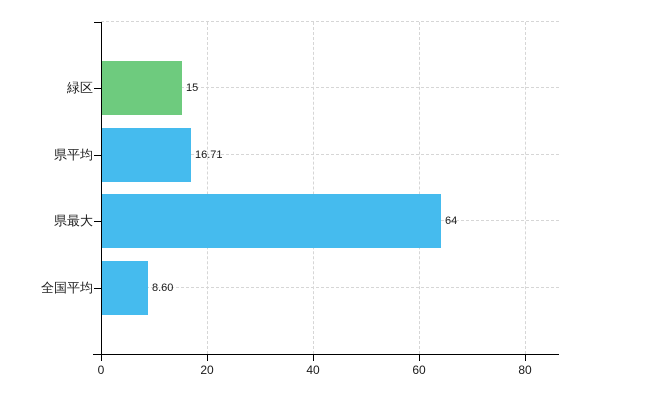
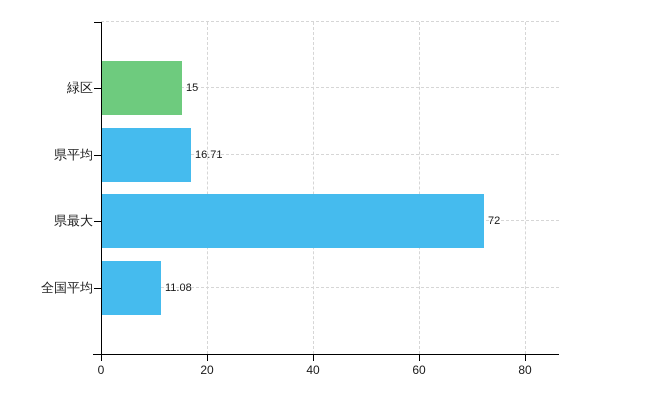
県最大: 64 -> 72
全国平均: 8.60 -> 11.08
